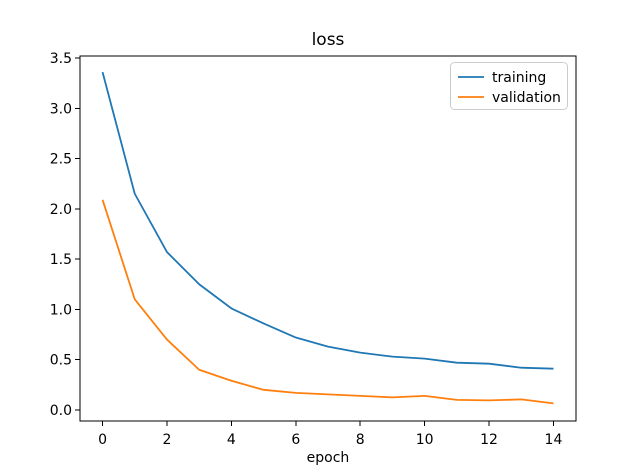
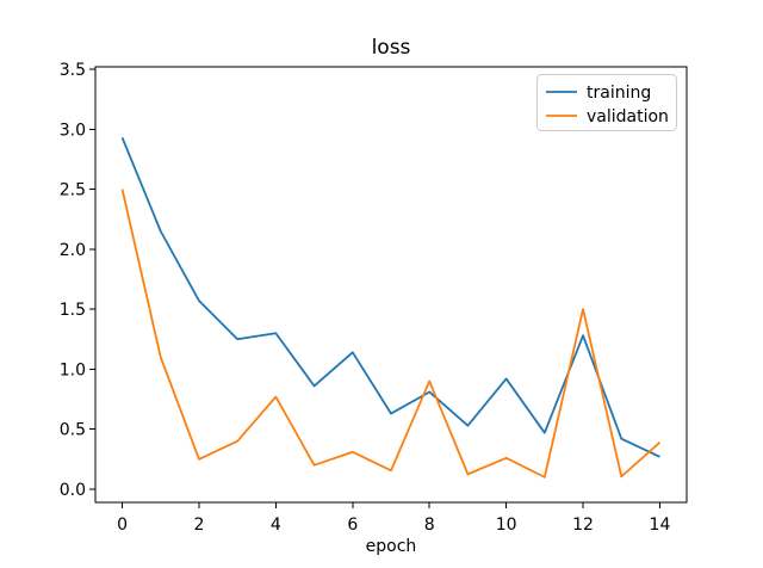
training/0: 3.36 -> 2.93
validation/0: 2.09 -> 2.50
validation/2: 0.70 -> 0.25
training/4: 1.01 -> 1.30
validation/4: 0.29 -> 0.77
training/6: 0.72 -> 1.14
validation/6: 0.17 -> 0.31
training/8: 0.57 -> 0.81
validation/8: 0.14 -> 0.90
training/10: 0.51 -> 0.92
validation/10: 0.14 -> 0.26
training/12: 0.46 -> 1.28
validation/12: 0.10 -> 1.50
training/14: 0.41 -> 0.27
validation/14: 0.07 -> 0.39
